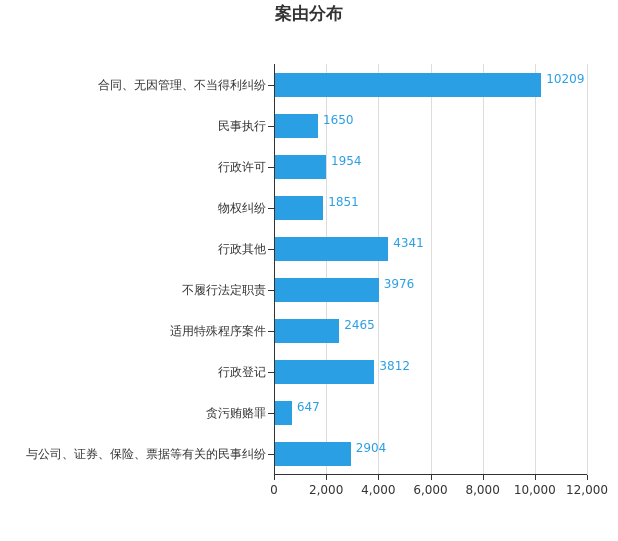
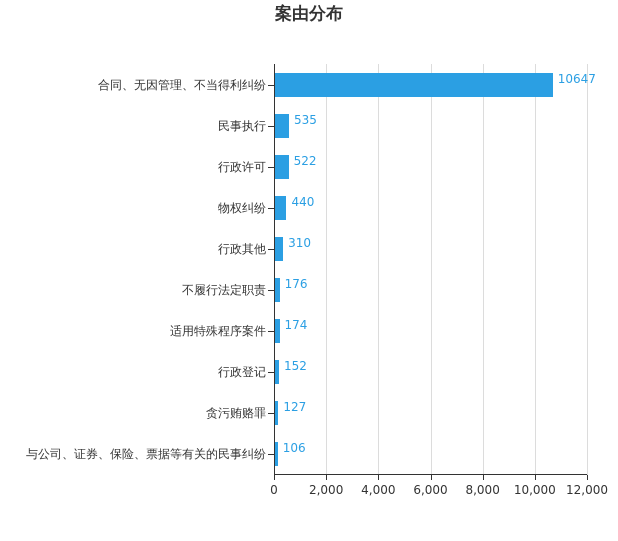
合同、无因管理、不当得利纠纷: 10209 -> 10647
民事执行: 1650 -> 535
行政许可: 1954 -> 522
物权纠纷: 1851 -> 440
行政其他: 4341 -> 310
不履行法定职责: 3976 -> 176
适用特殊程序案件: 2465 -> 174
行政登记: 3812 -> 152
贪污贿赂罪: 647 -> 127
与公司、证券、保险、票据等有关的民事纠纷: 2904 -> 106
